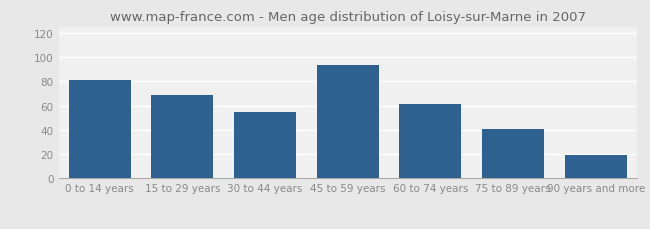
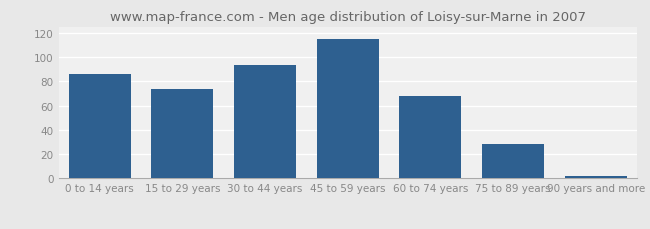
0 to 14 years: 81 -> 86
15 to 29 years: 69 -> 74
30 to 44 years: 55 -> 93
45 to 59 years: 93 -> 115
60 to 74 years: 61 -> 68
75 to 89 years: 41 -> 28
90 years and more: 19 -> 2
